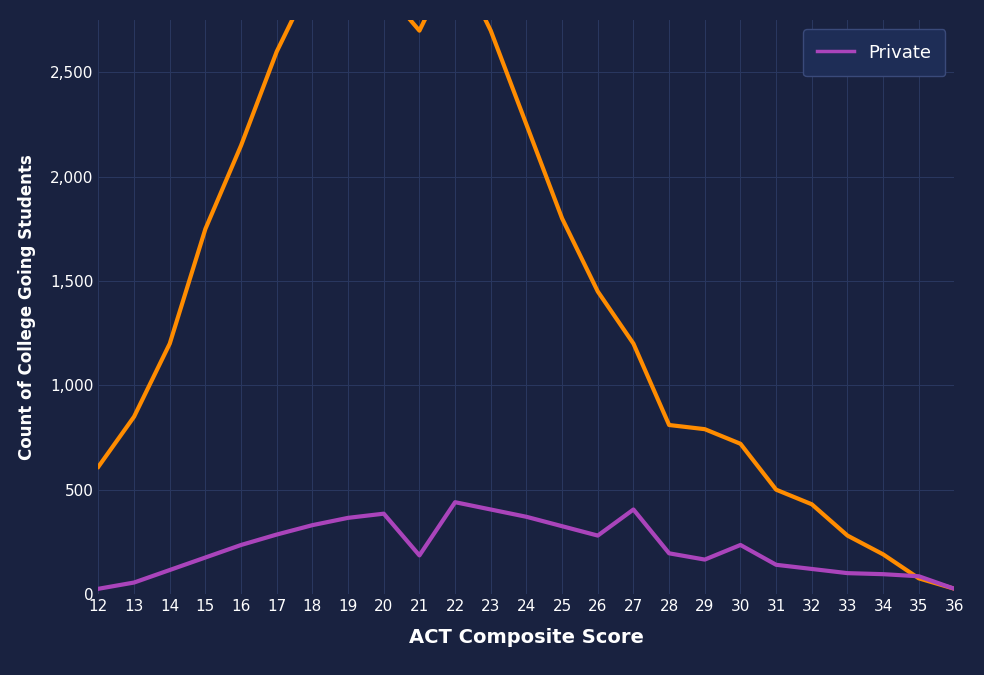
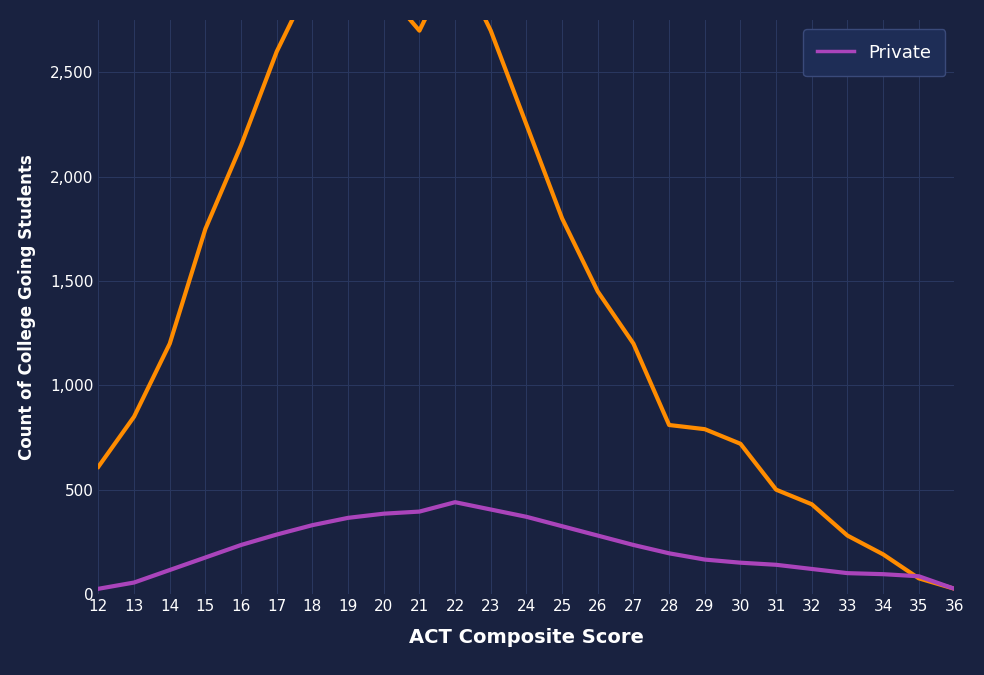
Private/21: 185 -> 395
Private/27: 405 -> 235
Private/30: 235 -> 150
